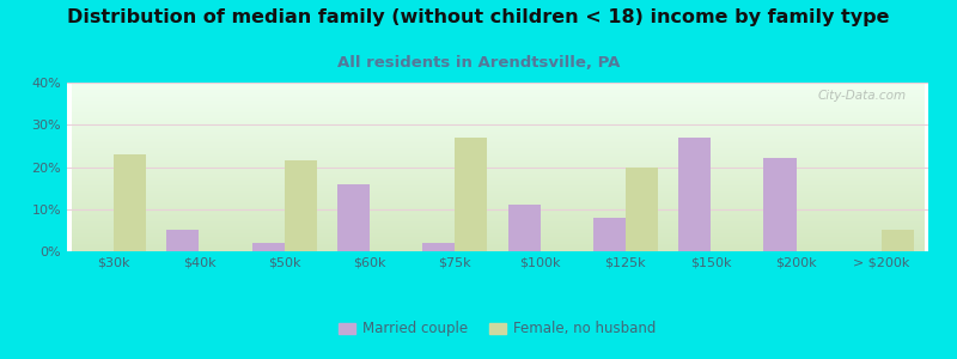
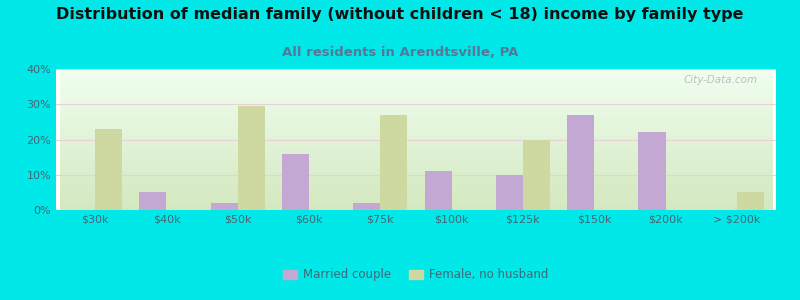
Female, no husband/$50k: 21.5% -> 29.5%
Married couple/$125k: 8% -> 10%
